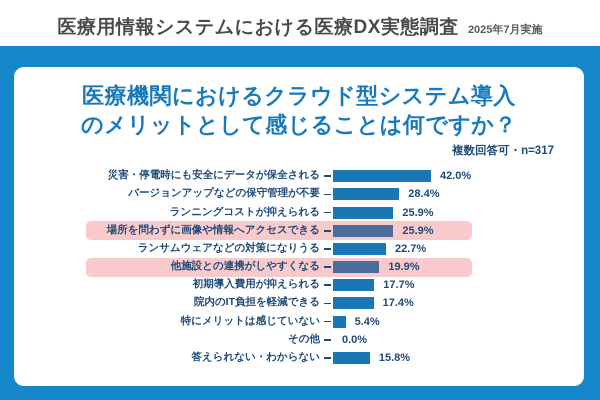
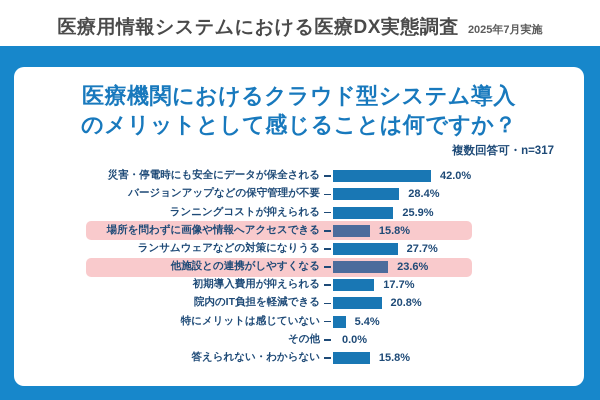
場所を問わずに画像や情報へアクセスできる: 25.9% -> 15.8%
ランサムウェアなどの対策になりうる: 22.7% -> 27.7%
他施設との連携がしやすくなる: 19.9% -> 23.6%
院内のIT負担を軽減できる: 17.4% -> 20.8%
